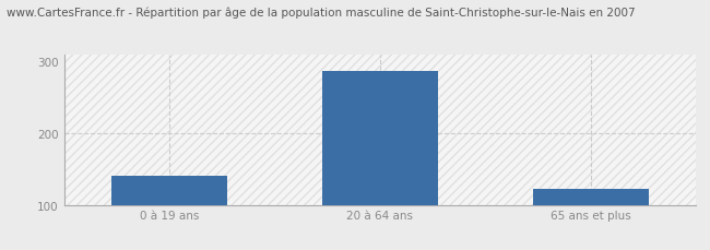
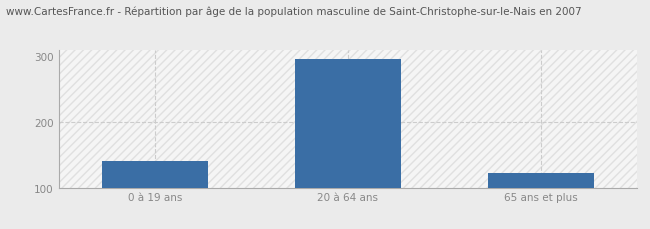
20 à 64 ans: 286 -> 295
